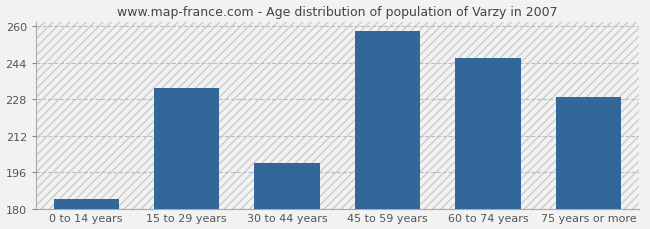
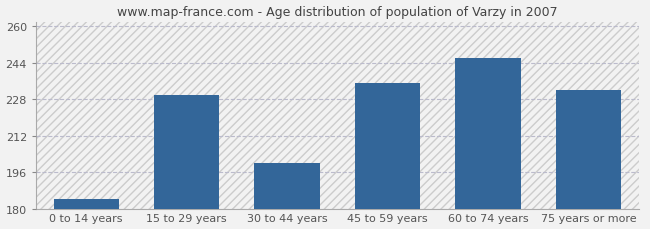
15 to 29 years: 233 -> 230
45 to 59 years: 258 -> 235
75 years or more: 229 -> 232
